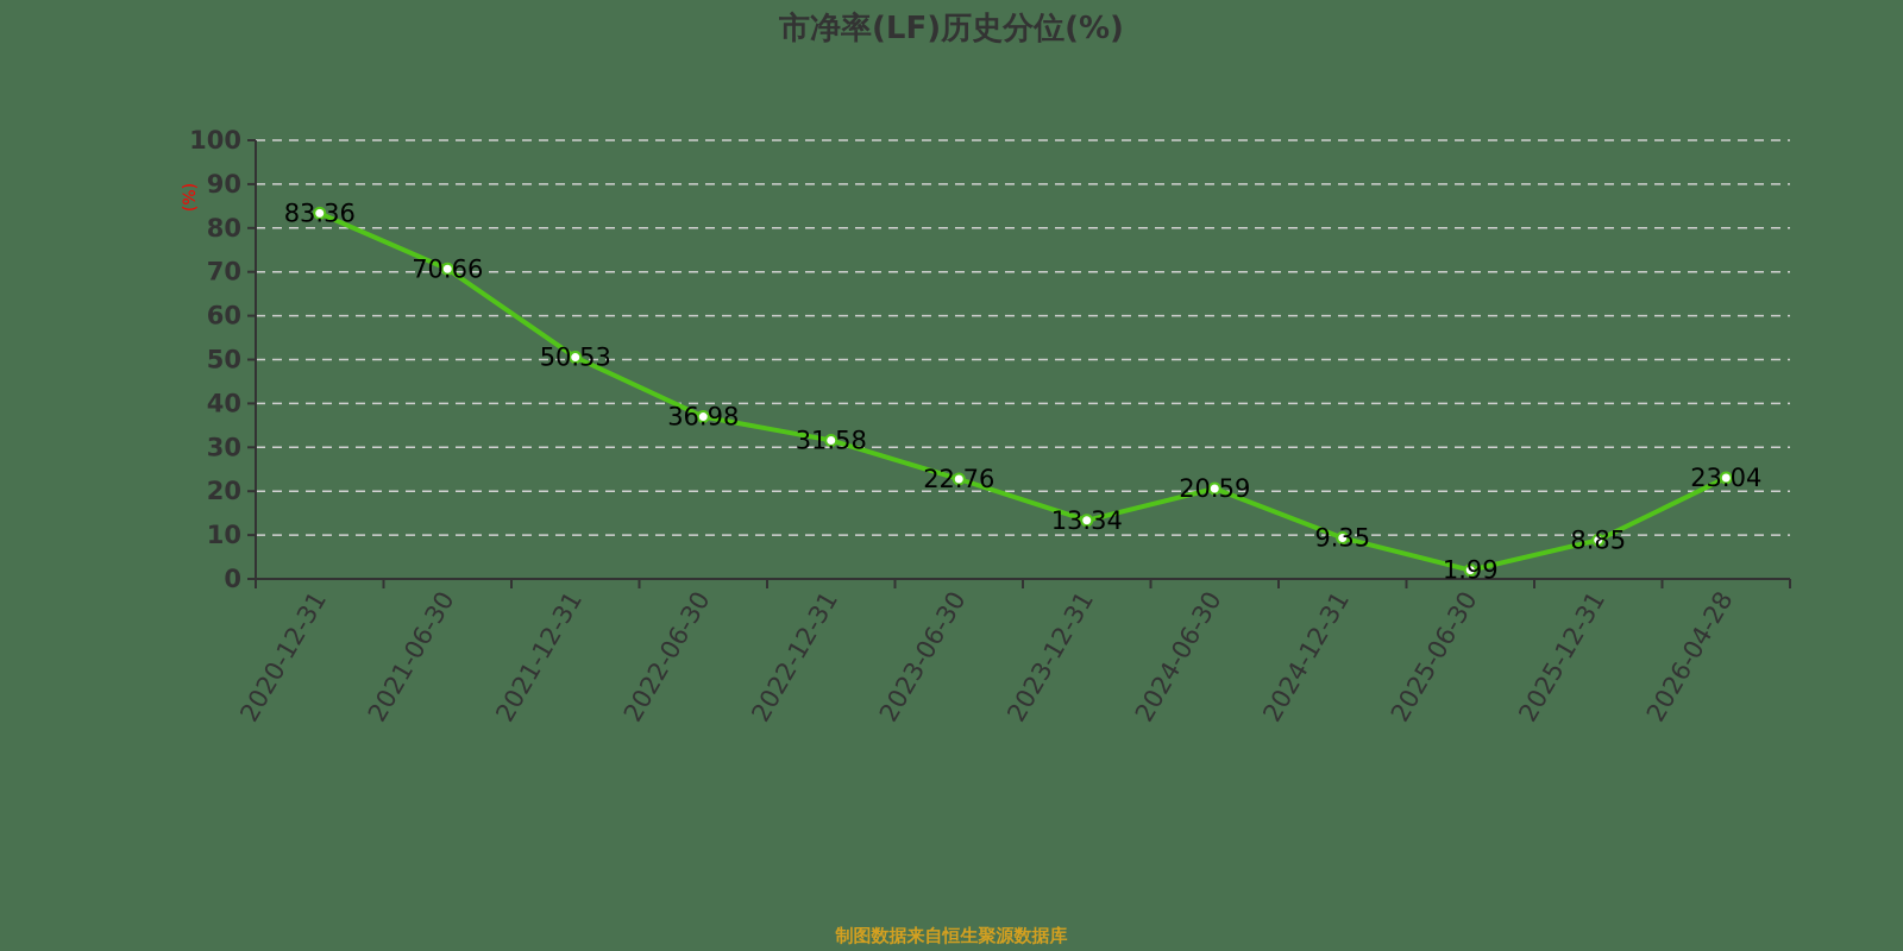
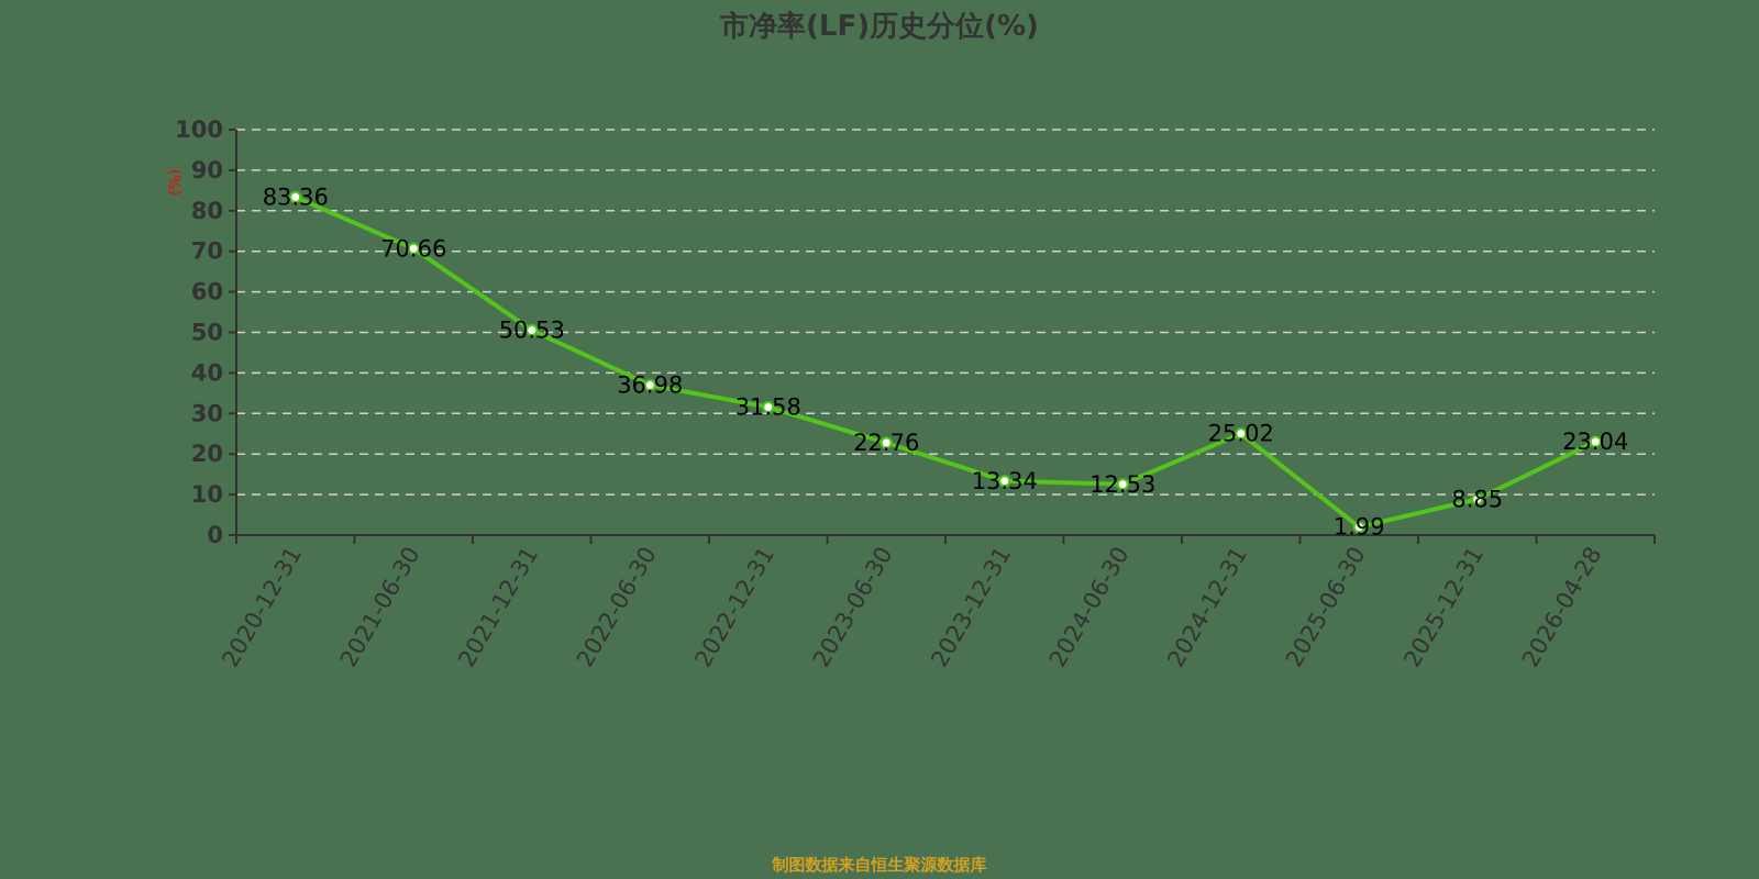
2024-06-30: 20.59 -> 12.53
2024-12-31: 9.35 -> 25.02
